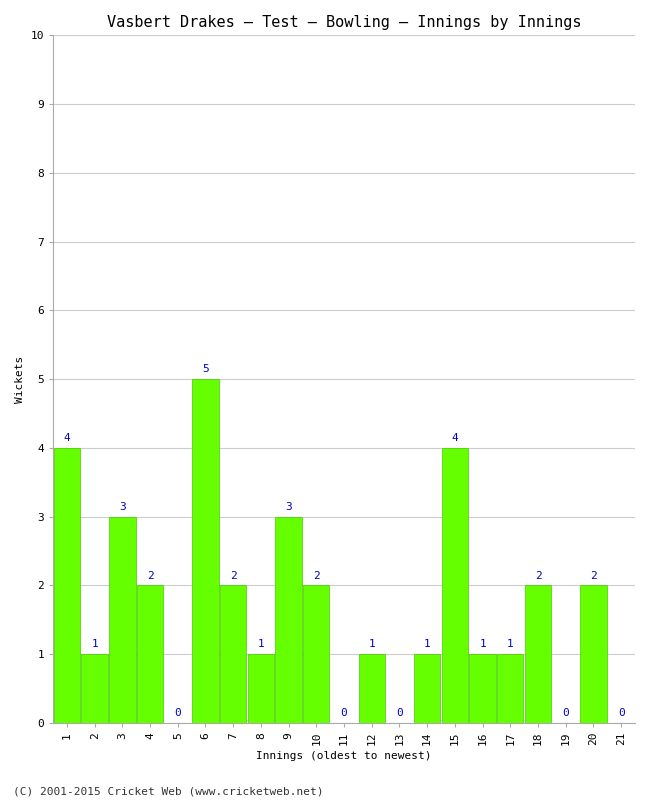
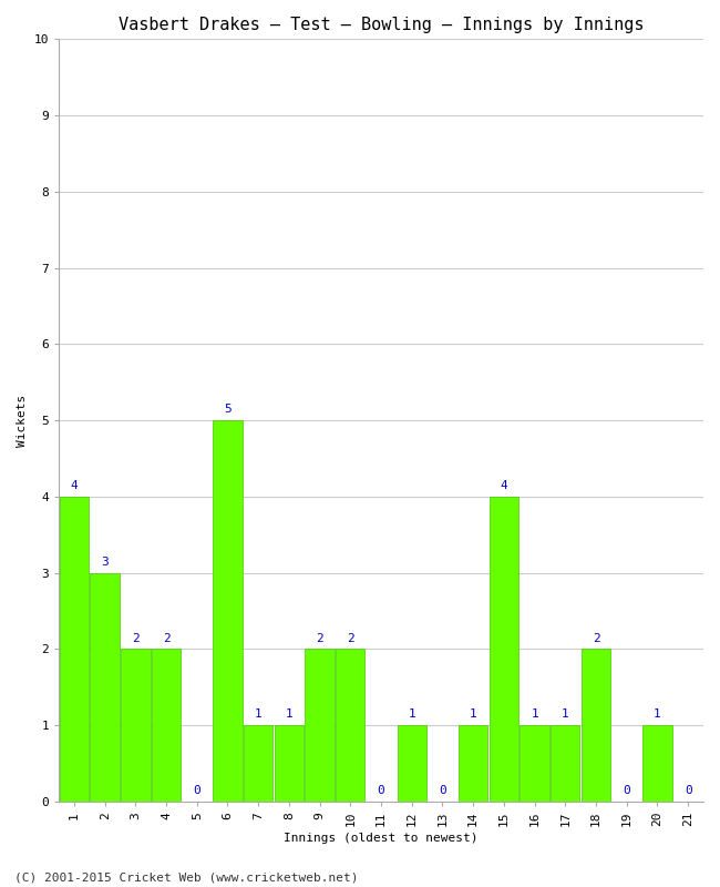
2: 1 -> 3
3: 3 -> 2
7: 2 -> 1
9: 3 -> 2
20: 2 -> 1
